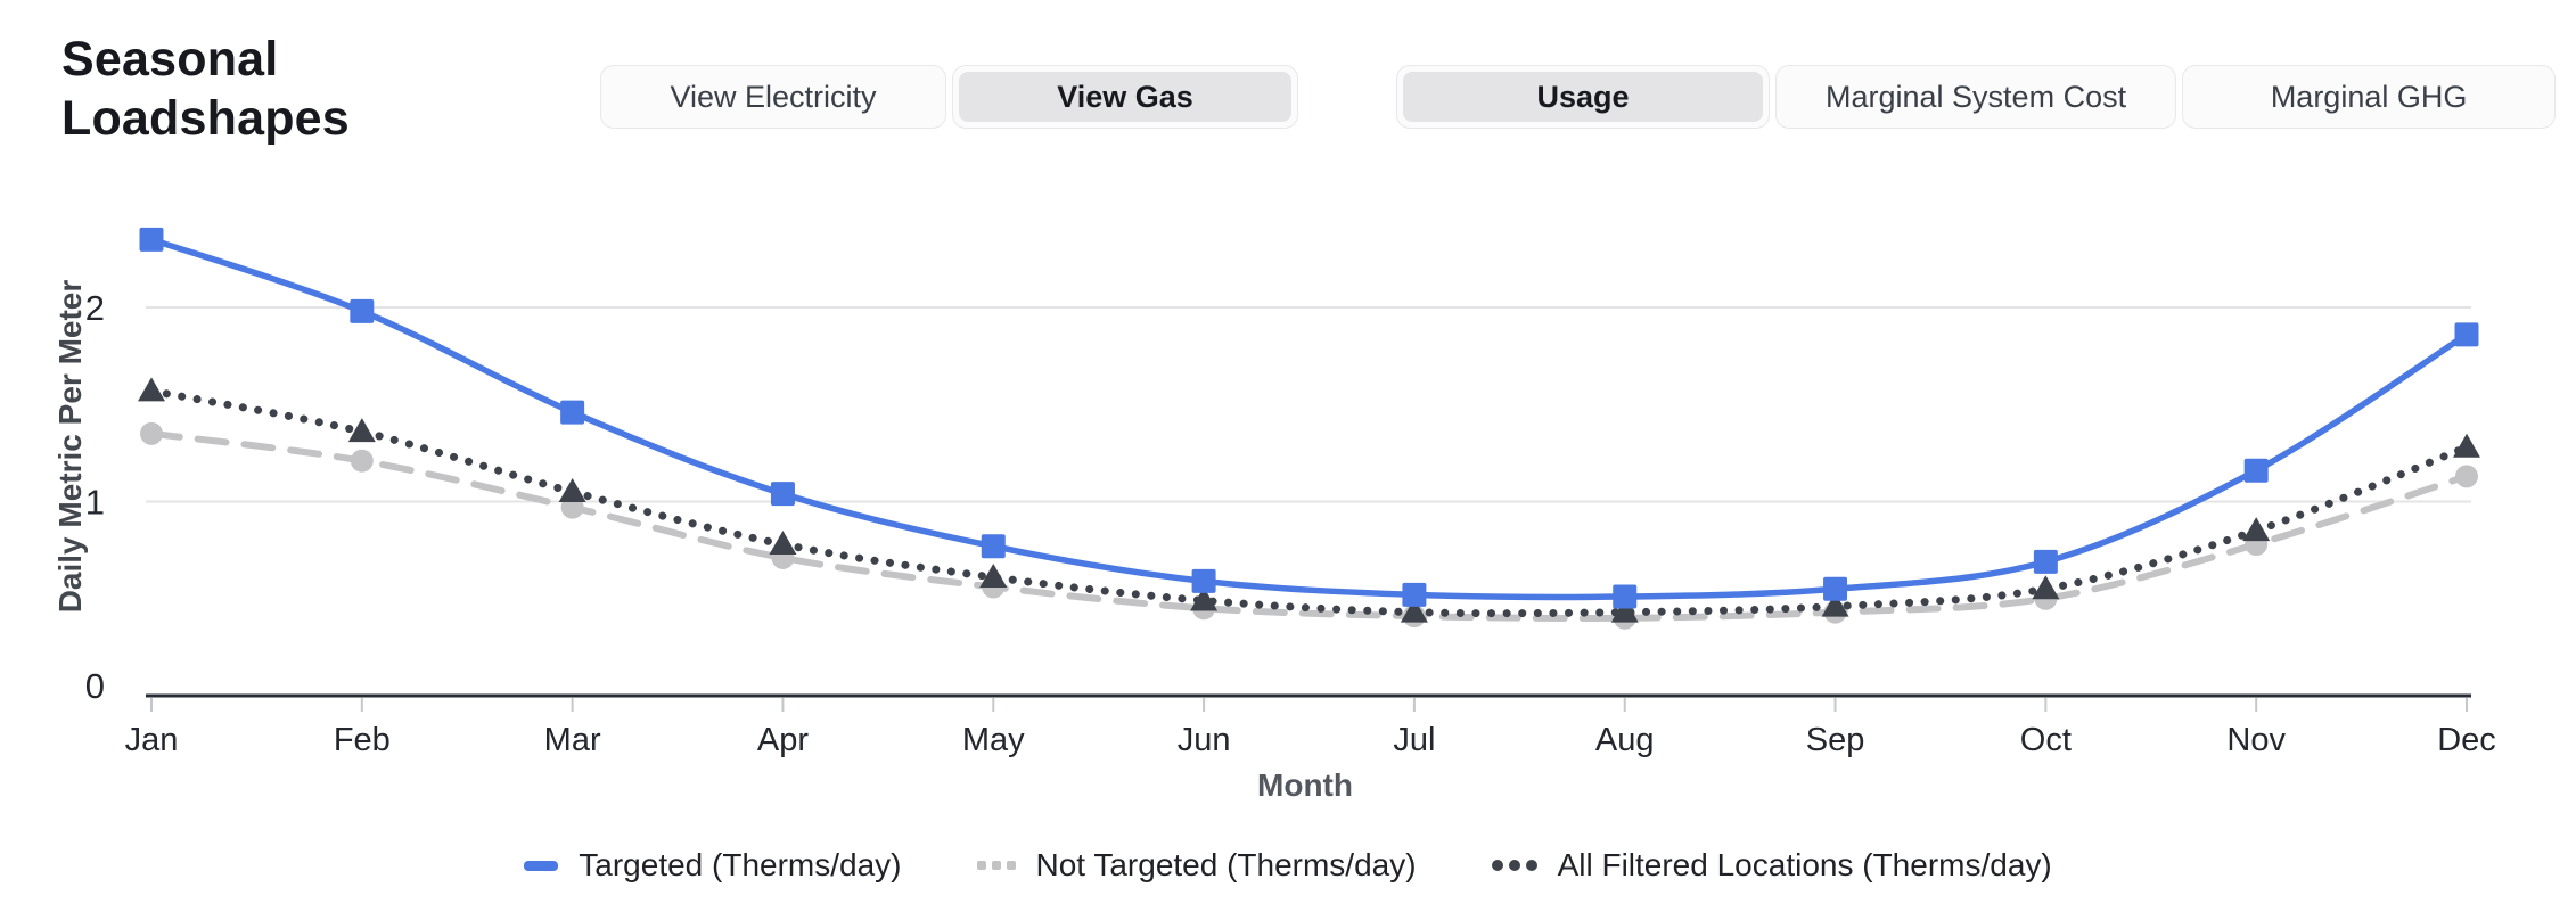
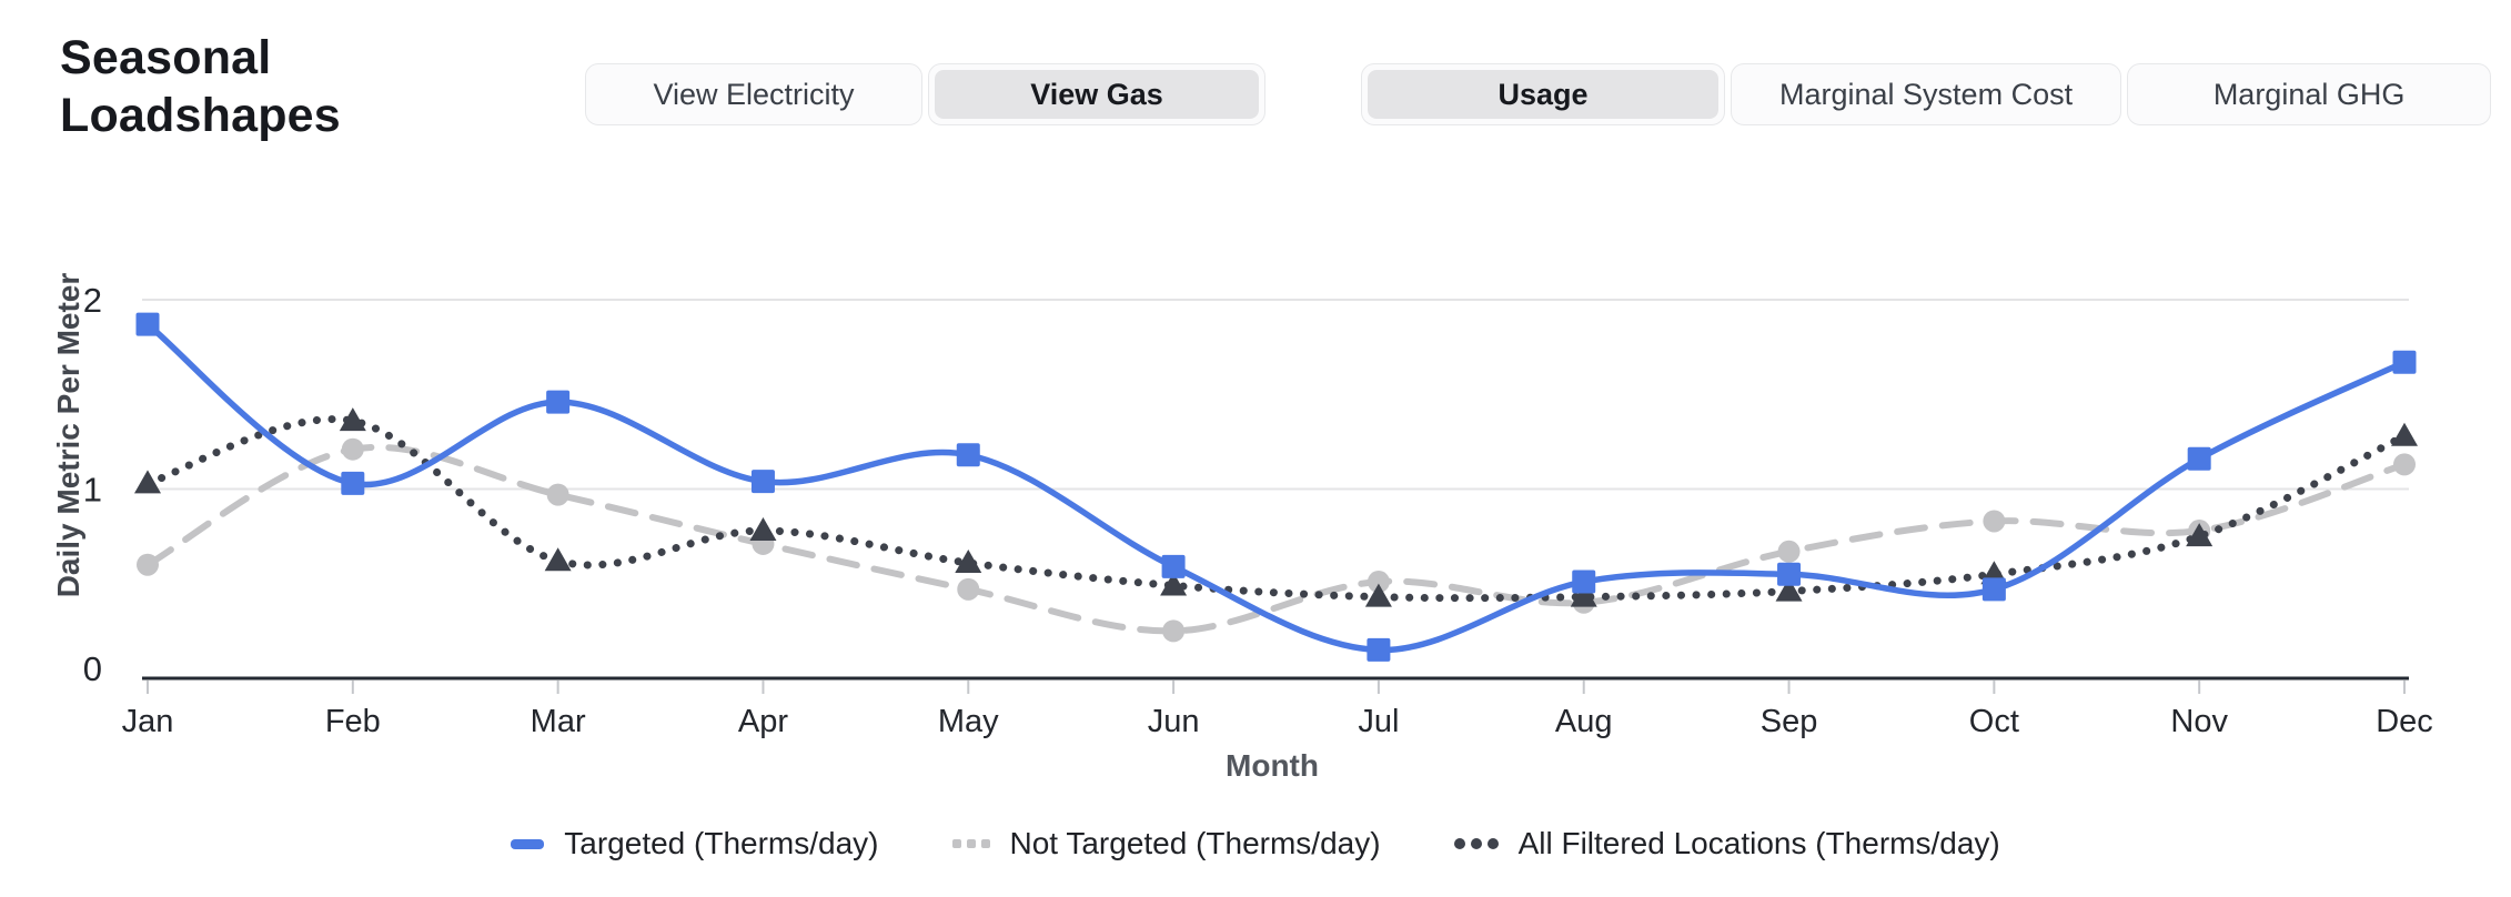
Targeted (Therms/day)/Jan: 2.35 -> 1.87
Not Targeted (Therms/day)/Jan: 1.35 -> 0.60
All Filtered Locations (Therms/day)/Jan: 1.57 -> 1.03
Targeted (Therms/day)/Feb: 1.98 -> 1.03
All Filtered Locations (Therms/day)/Mar: 1.05 -> 0.62
Targeted (Therms/day)/May: 0.77 -> 1.18
Not Targeted (Therms/day)/May: 0.56 -> 0.47
Not Targeted (Therms/day)/Jun: 0.45 -> 0.25
Targeted (Therms/day)/Jul: 0.52 -> 0.15
Not Targeted (Therms/day)/Jul: 0.41 -> 0.51
Not Targeted (Therms/day)/Sep: 0.43 -> 0.67
Targeted (Therms/day)/Oct: 0.69 -> 0.47
Not Targeted (Therms/day)/Oct: 0.50 -> 0.83
All Filtered Locations (Therms/day)/Nov: 0.85 -> 0.75
Targeted (Therms/day)/Dec: 1.86 -> 1.67
